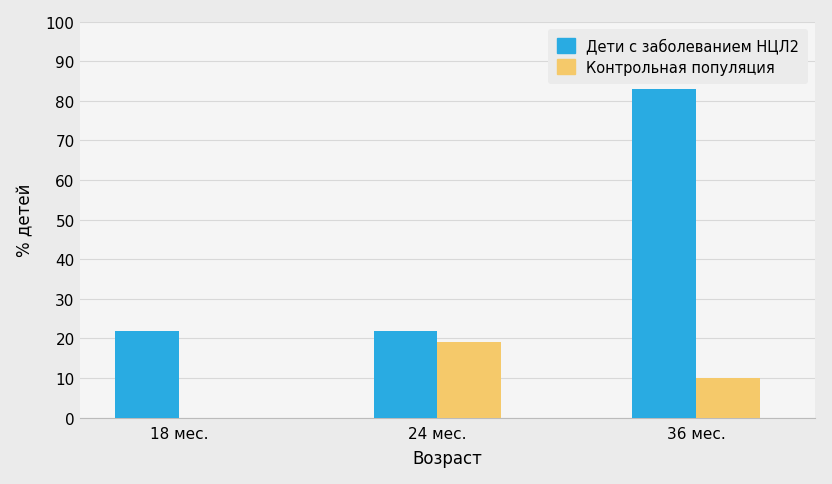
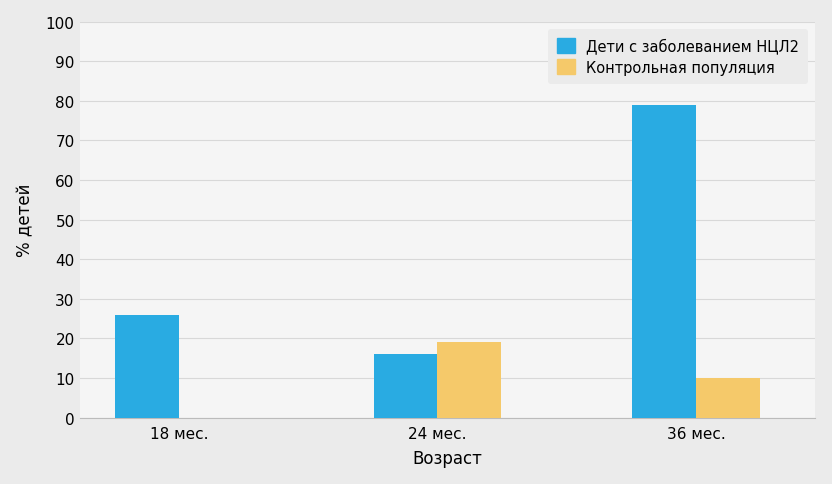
Дети с заболеванием НЦЛ2/18 мес.: 22 -> 26
Дети с заболеванием НЦЛ2/24 мес.: 22 -> 16
Дети с заболеванием НЦЛ2/36 мес.: 83 -> 79
